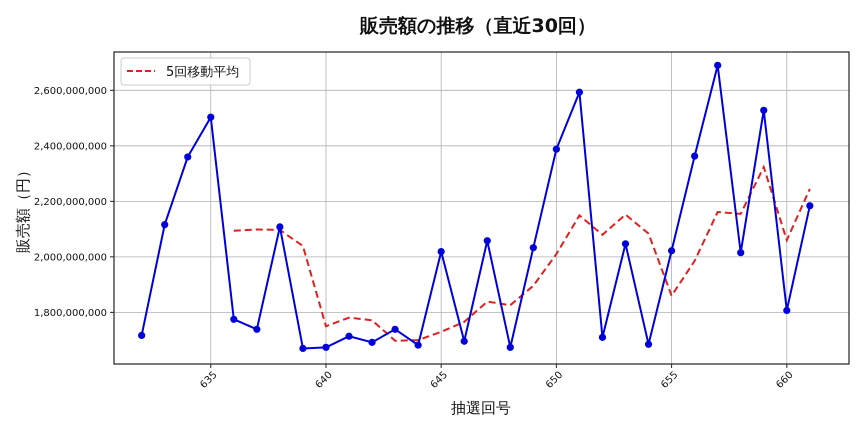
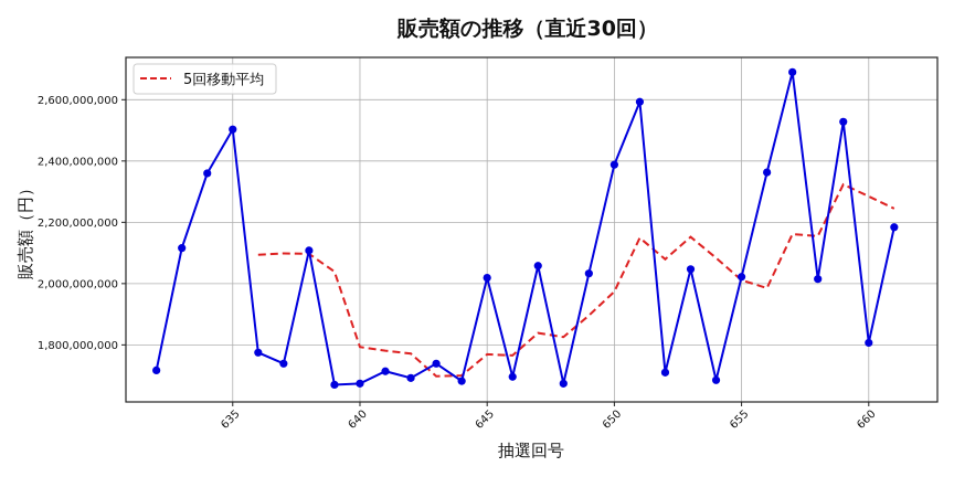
5回移動平均/640: 1750000000 -> 1790000000
5回移動平均/645: 1730000000 -> 1770000000
5回移動平均/650: 2010000000 -> 1970000000
5回移動平均/655: 1860000000 -> 2010000000
5回移動平均/660: 2060000000 -> 2280000000
